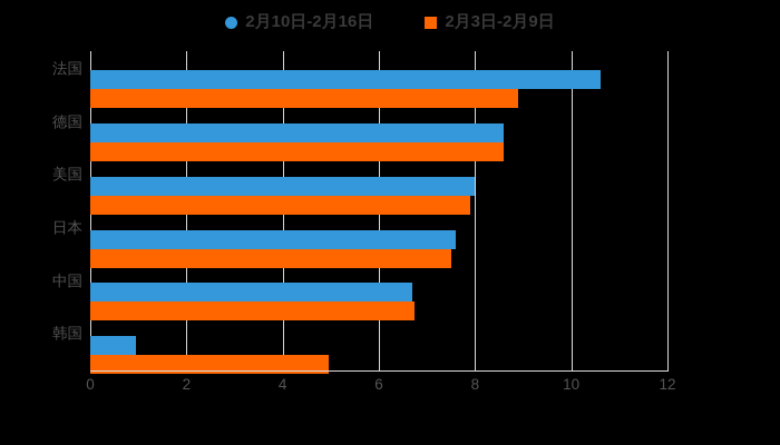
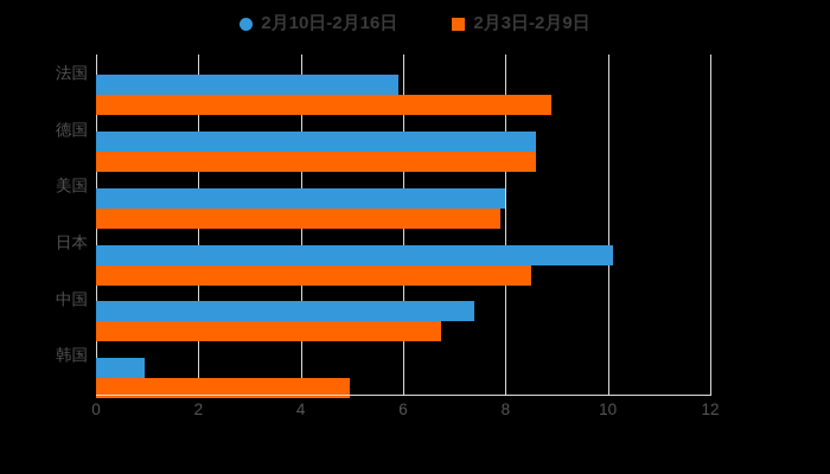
2月10日-2月16日/法国: 10.6 -> 5.9
2月10日-2月16日/日本: 7.6 -> 10.1
2月3日-2月9日/日本: 7.5 -> 8.5
2月10日-2月16日/中国: 6.7 -> 7.4
